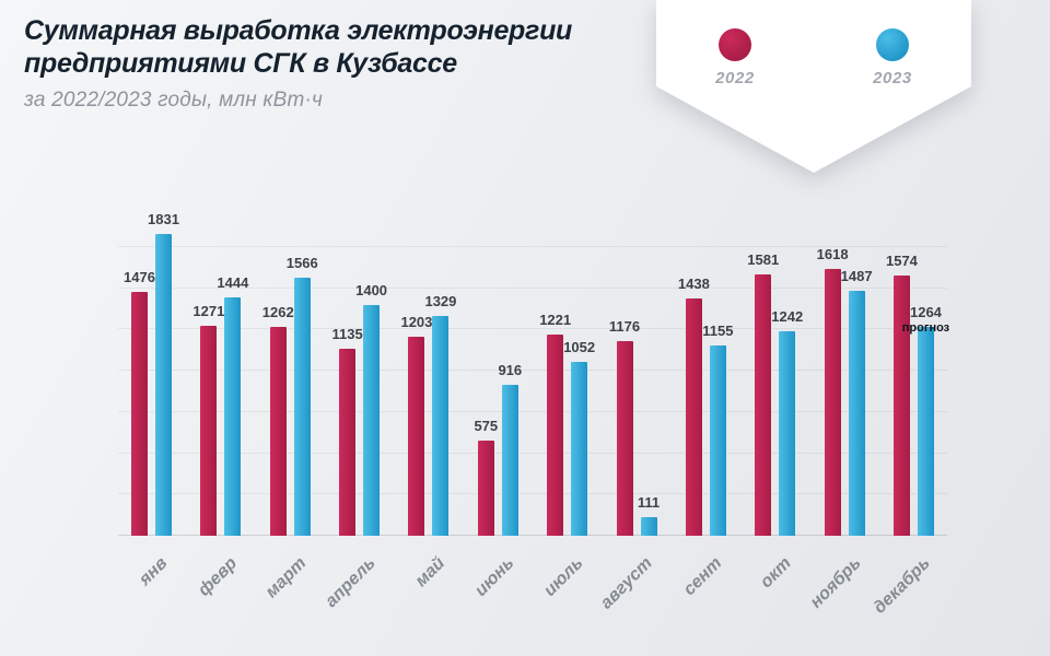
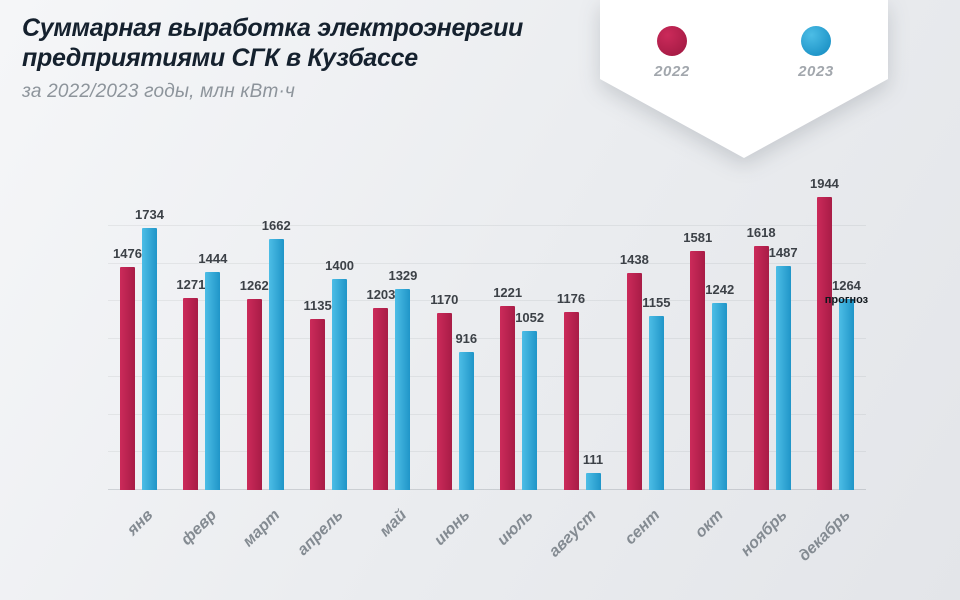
2023/янв: 1831 -> 1734
2023/март: 1566 -> 1662
2022/июнь: 575 -> 1170
2022/декабрь: 1574 -> 1944
